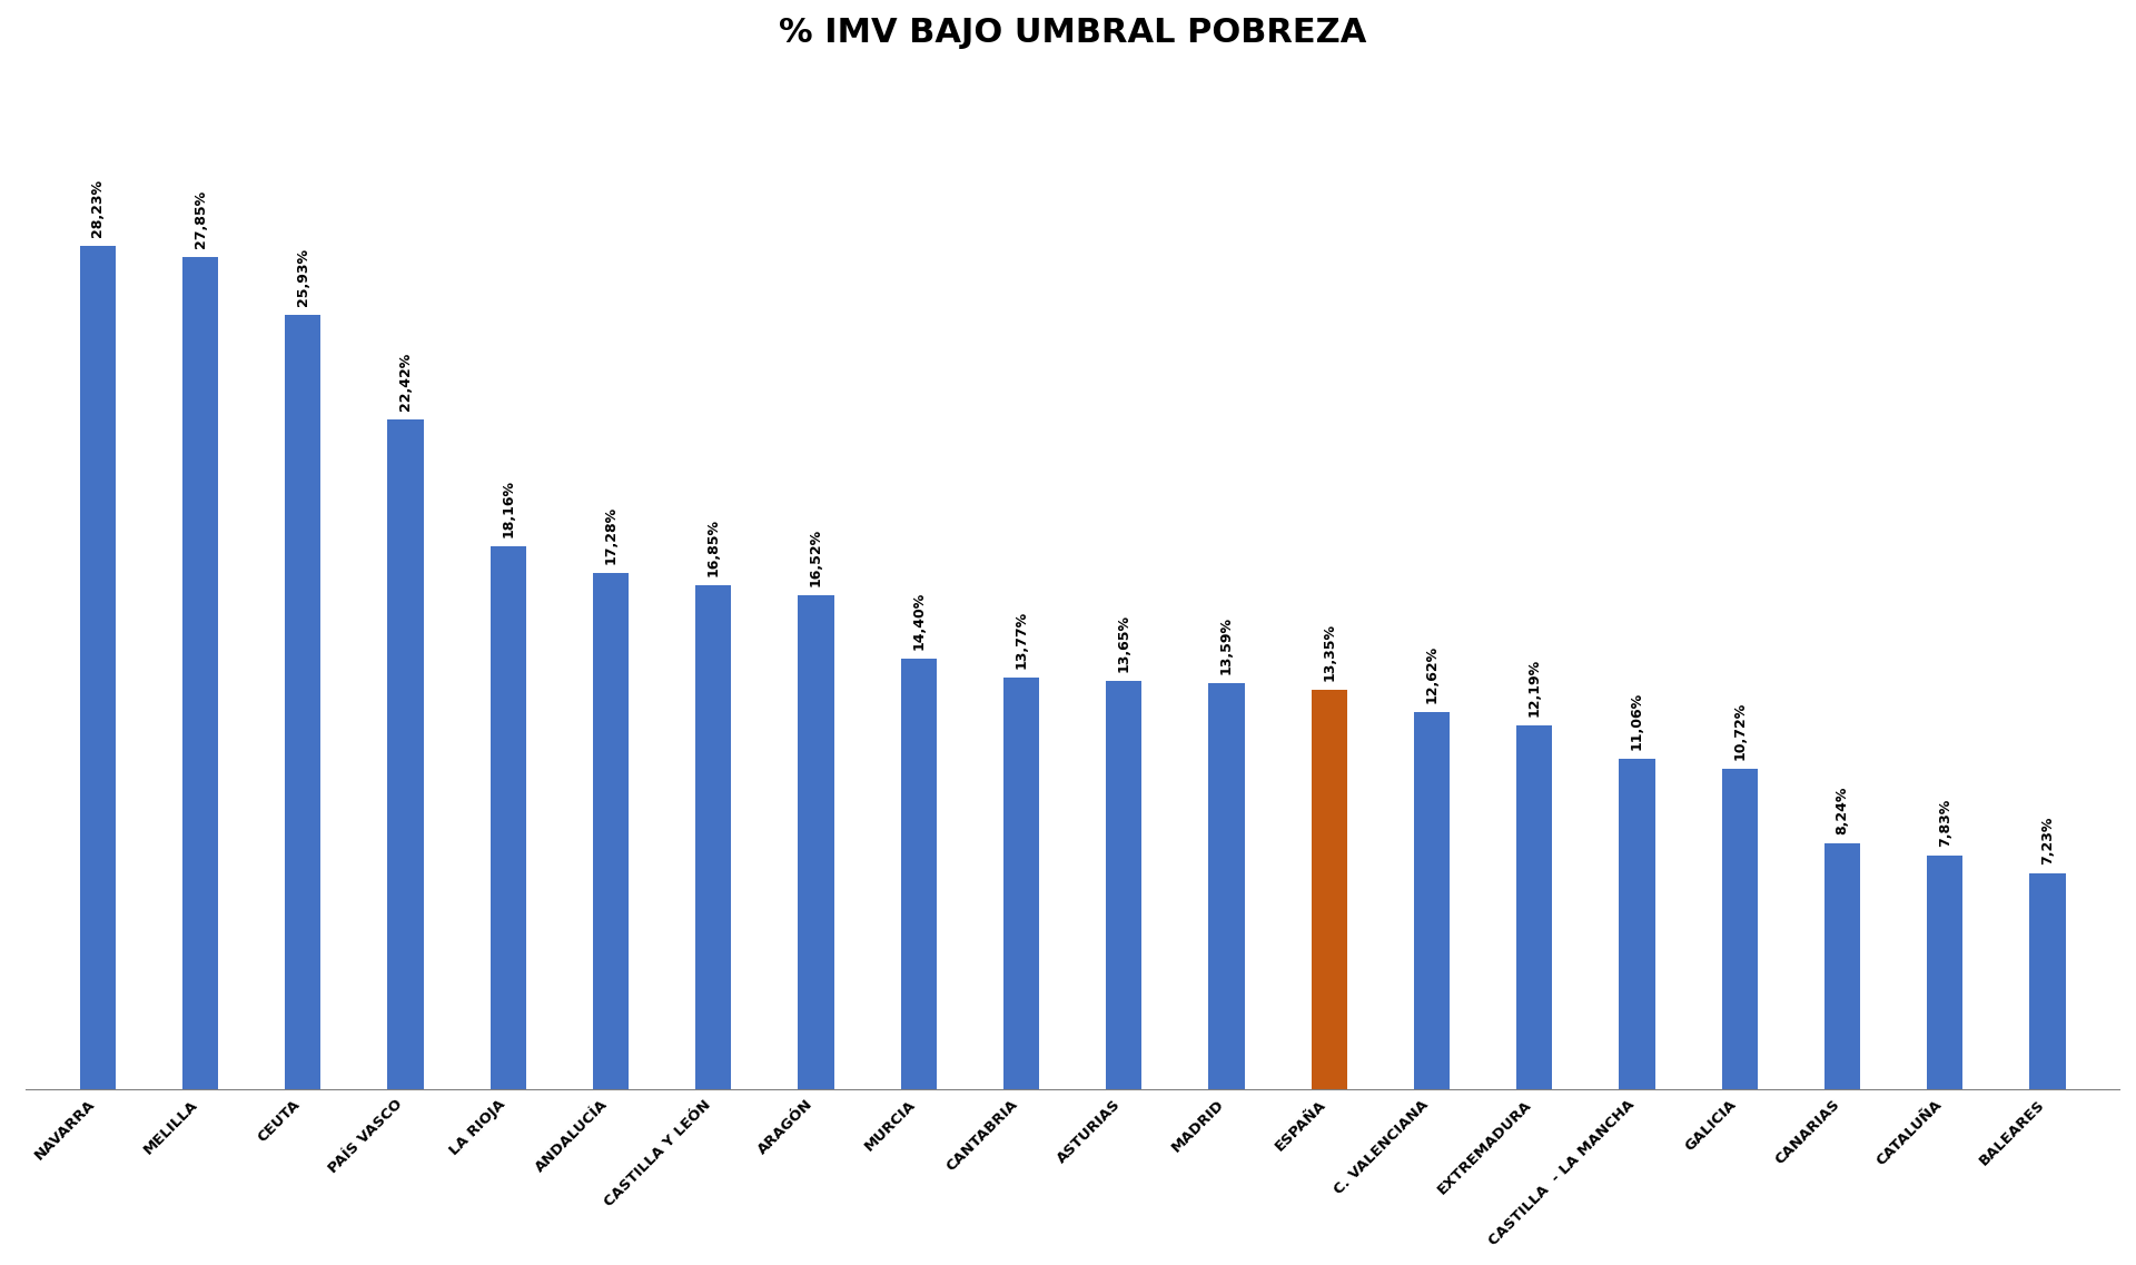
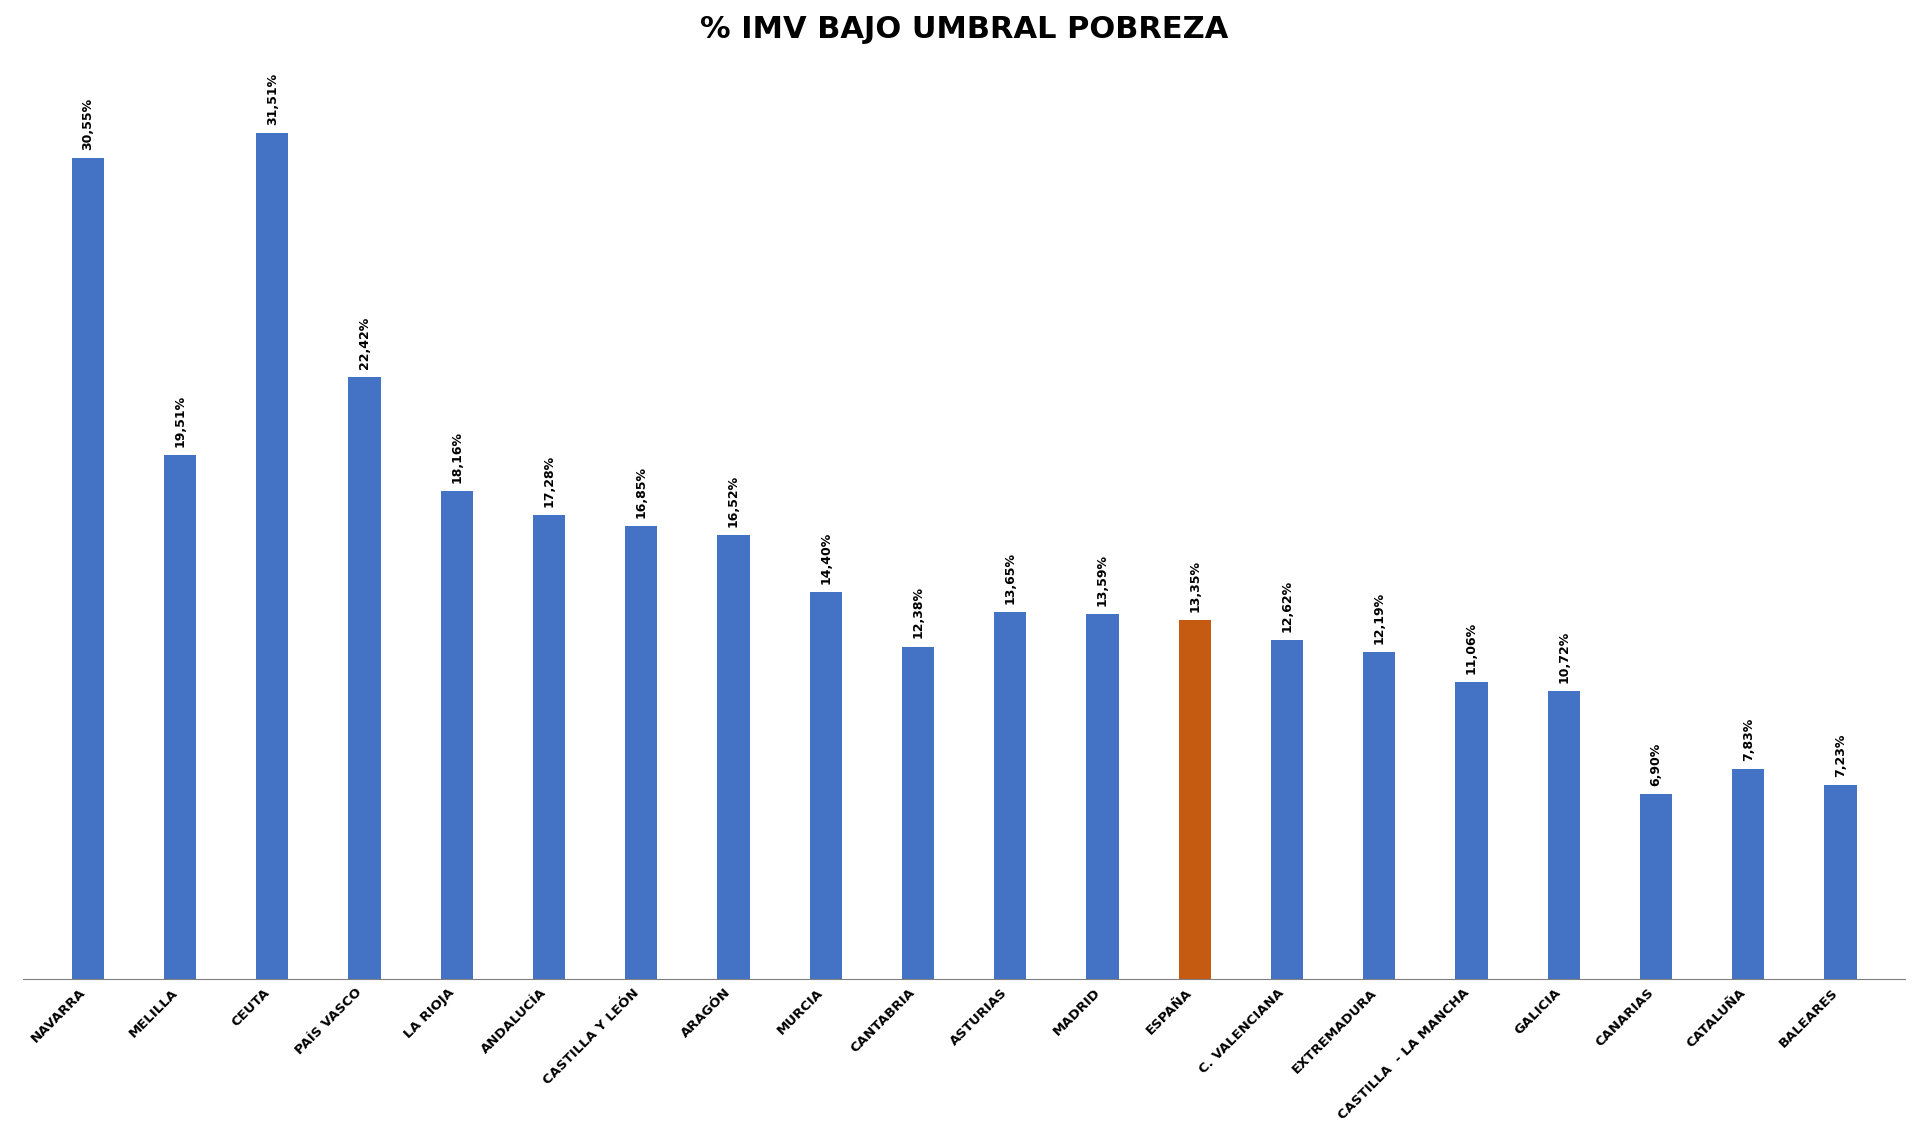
NAVARRA: 28,23% -> 30,55%
MELILLA: 27,85% -> 19,51%
CEUTA: 25,93% -> 31,51%
CANTABRIA: 13,77% -> 12,38%
CANARIAS: 8,24% -> 6,90%
